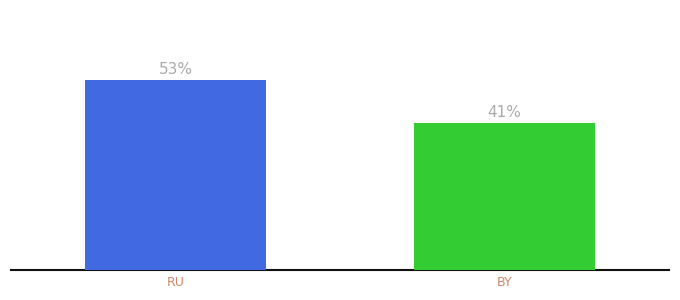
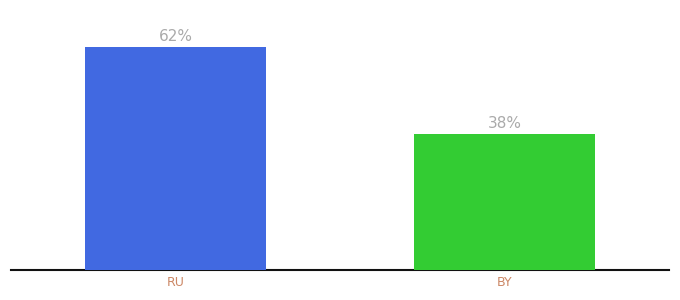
RU: 53% -> 62%
BY: 41% -> 38%
